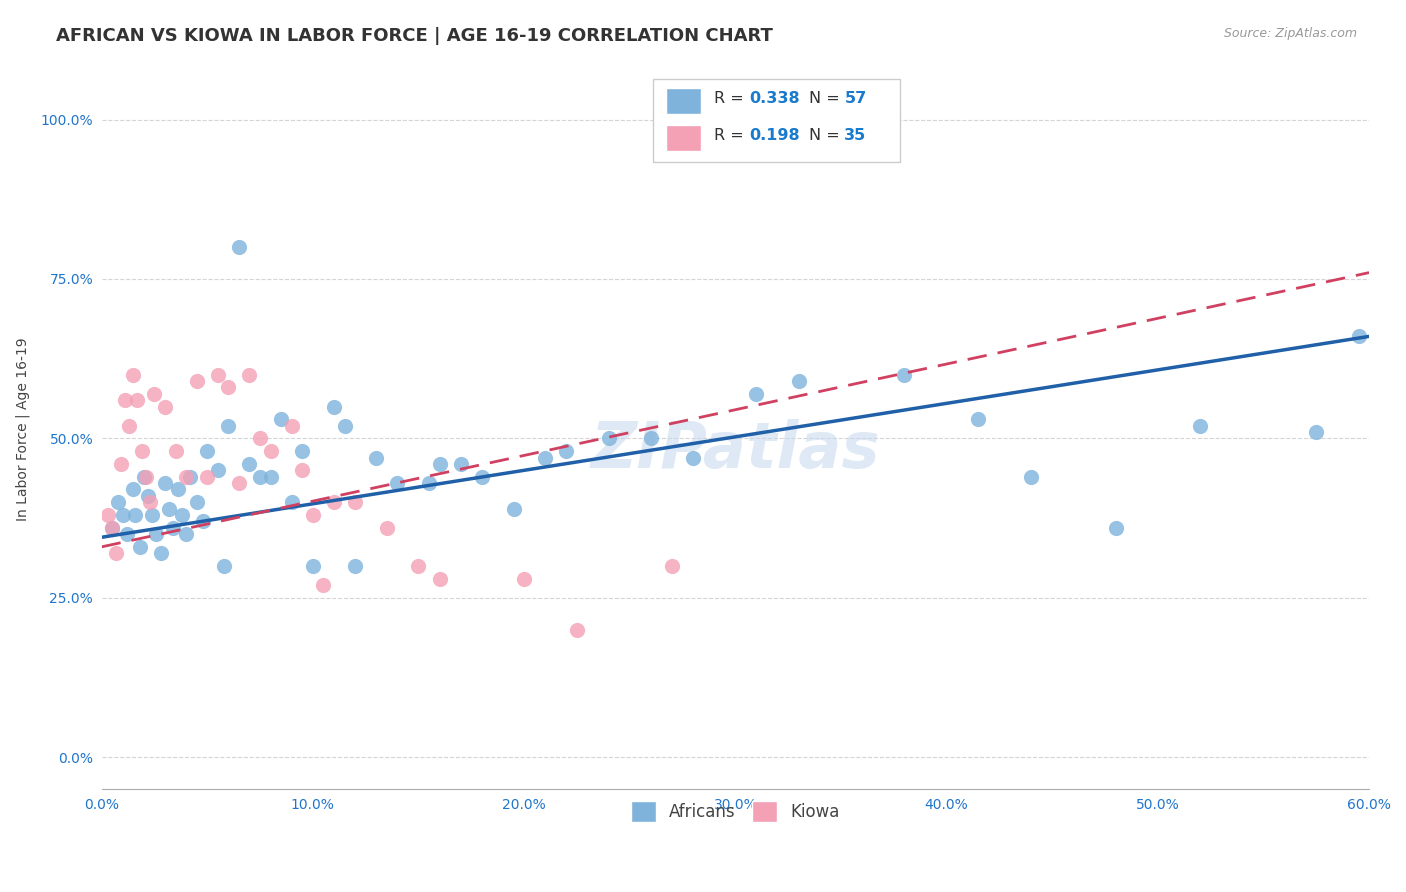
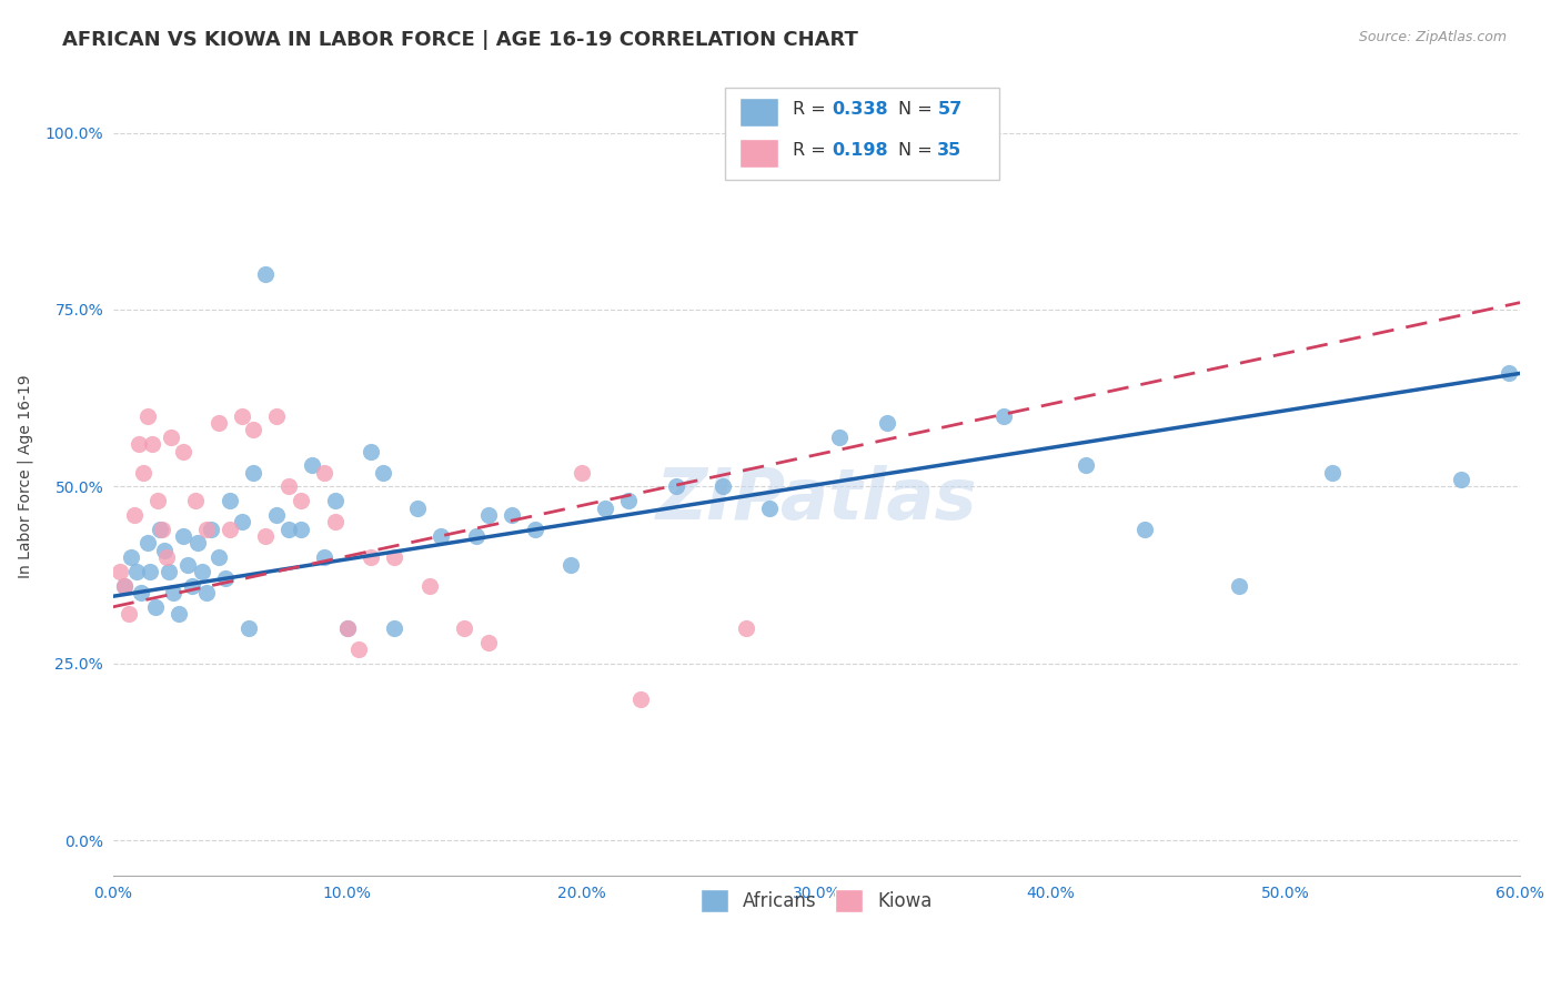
Kiowa/10.0%: 38% -> 30%
Kiowa/20.0%: 28% -> 52%
